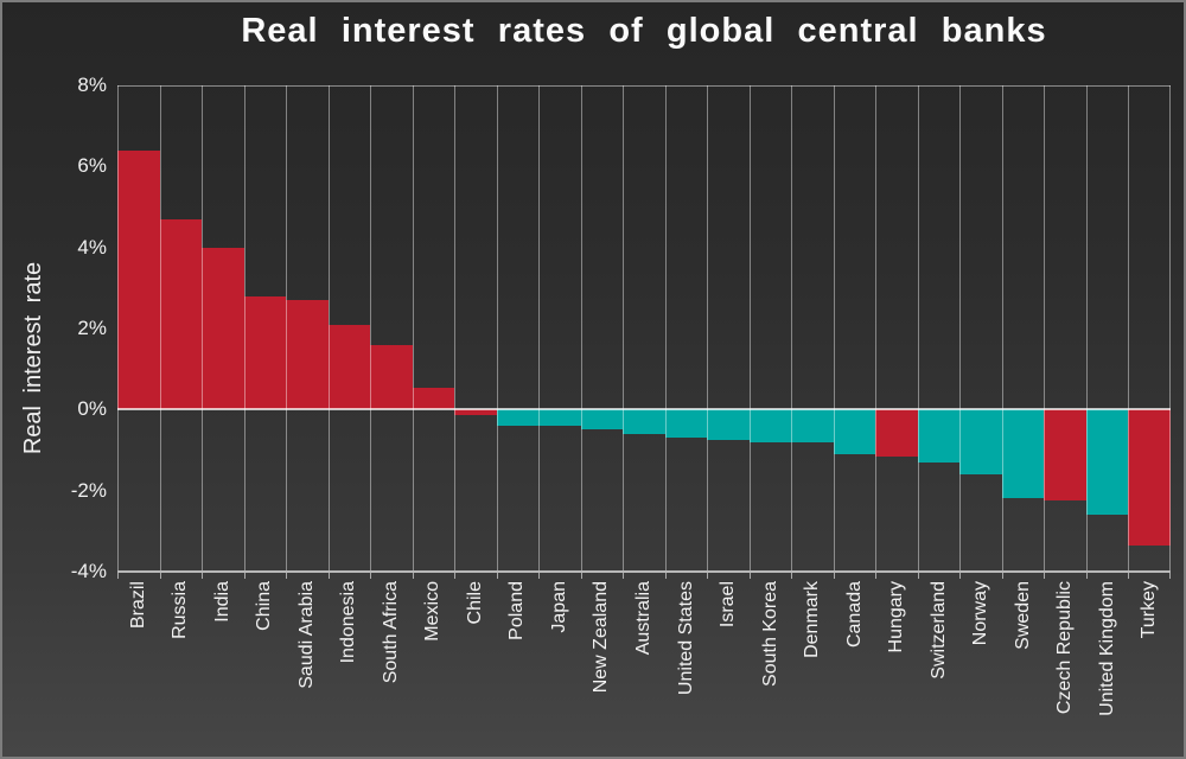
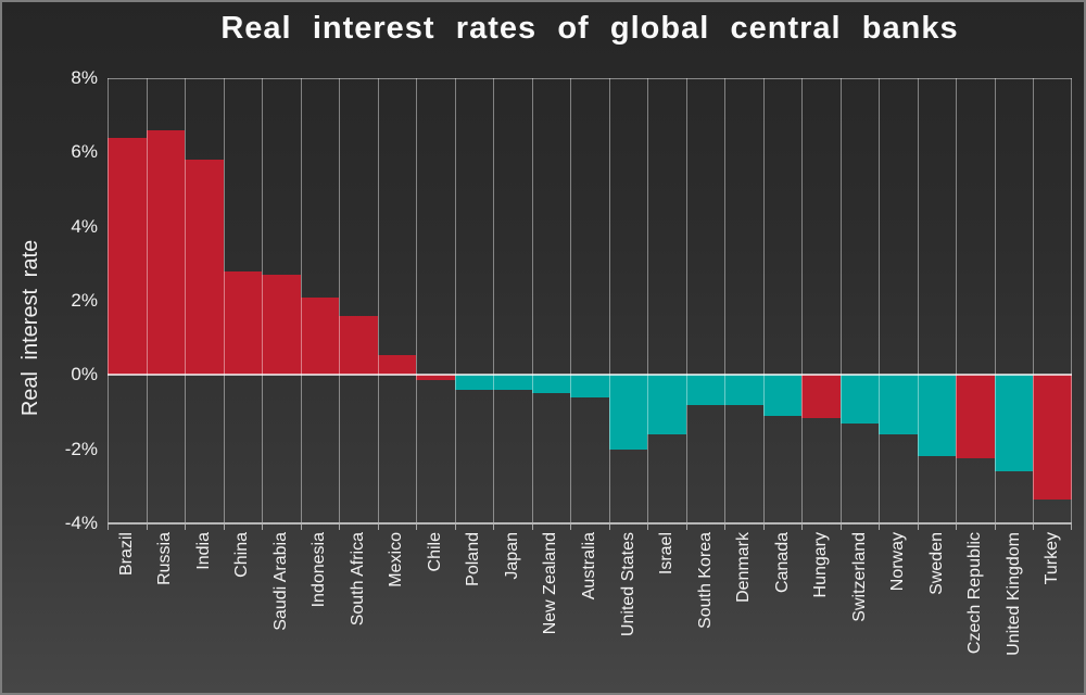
Russia: 4.7% -> 6.6%
India: 4.0% -> 5.8%
United States: -0.7% -> -2.0%
Israel: -0.8% -> -1.6%
